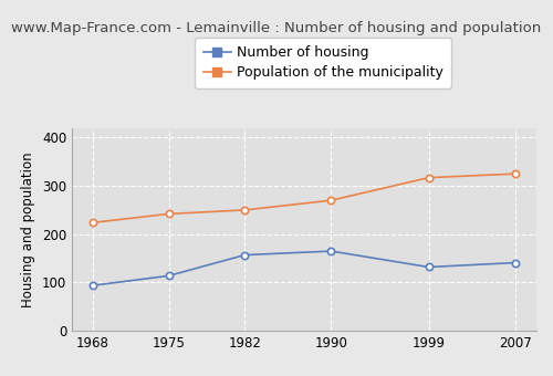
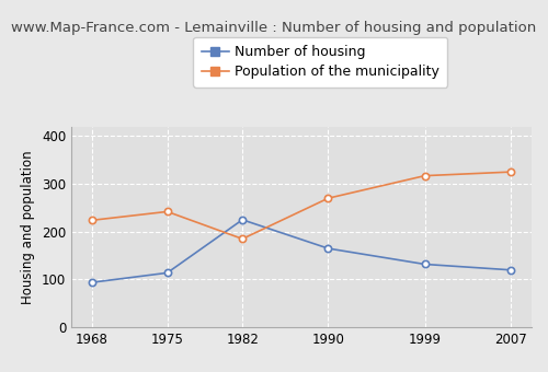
Number of housing/1982: 157 -> 225
Population of the municipality/1982: 250 -> 185
Number of housing/2007: 141 -> 120
